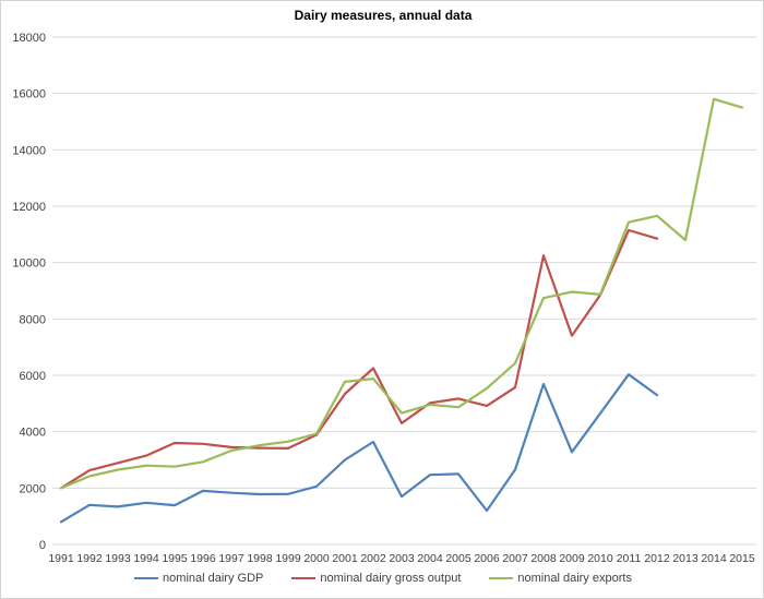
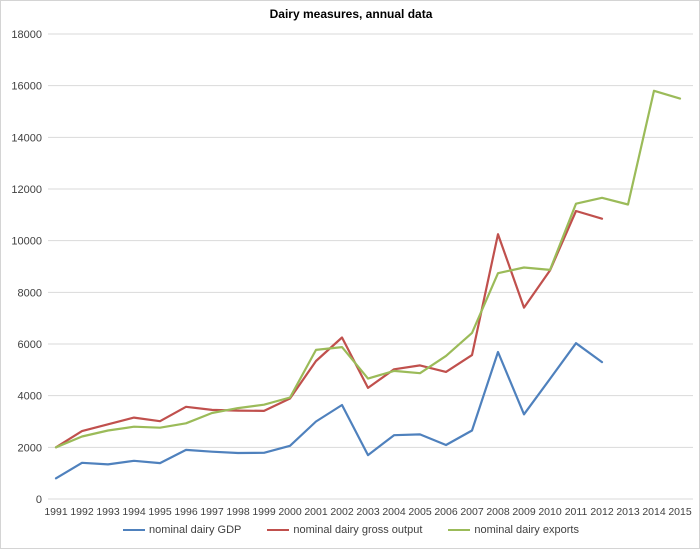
nominal dairy gross output/1995: 3600 -> 3000
nominal dairy GDP/2006: 1200 -> 2100
nominal dairy exports/2013: 10800 -> 11400
